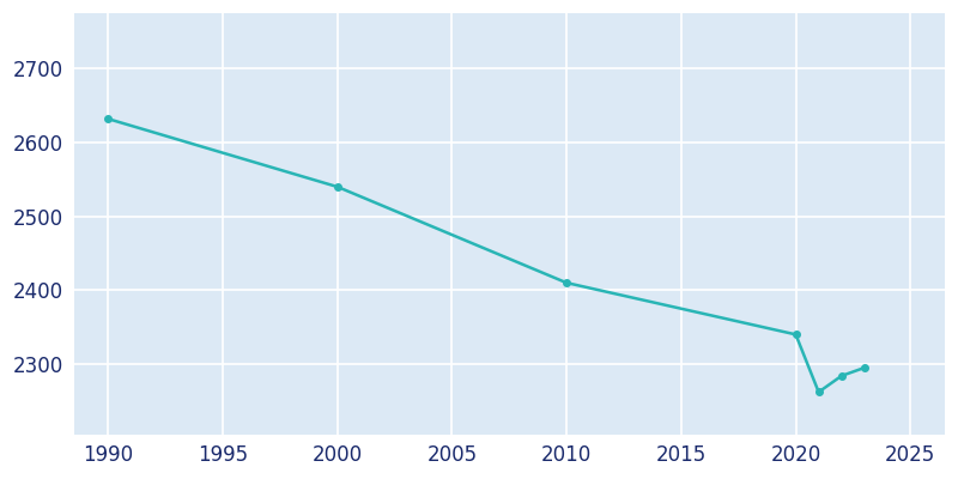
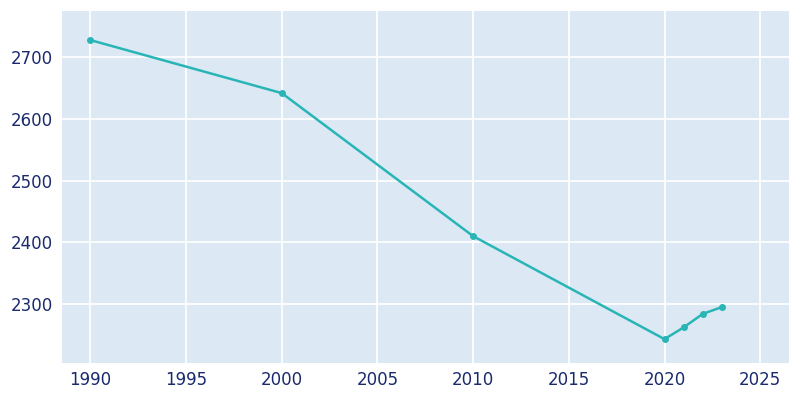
1990: 2632 -> 2728
2000: 2540 -> 2642
2020: 2340 -> 2243
